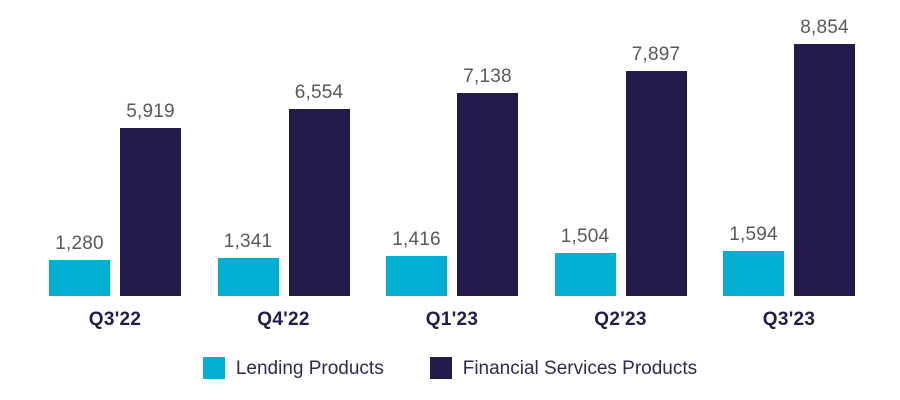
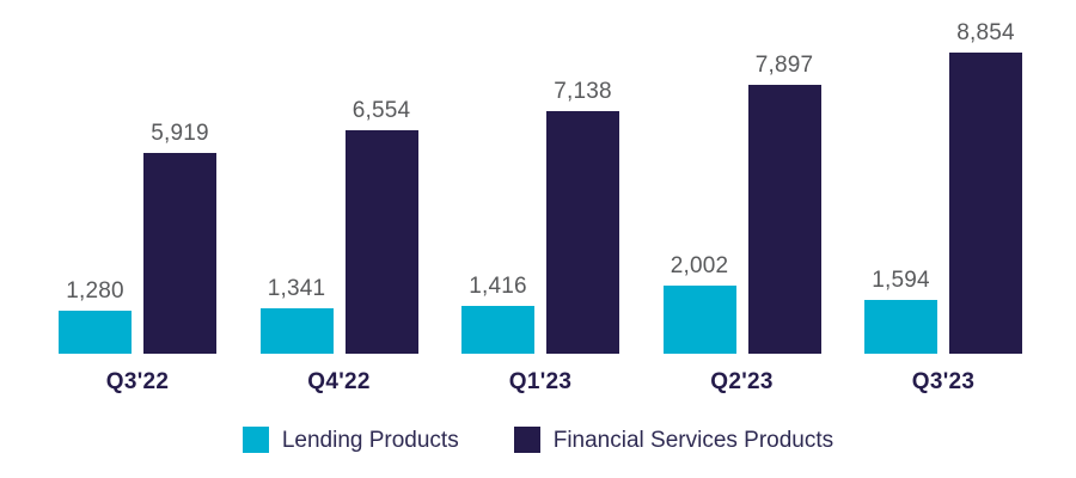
Lending Products/Q2'23: 1,504 -> 2,002
